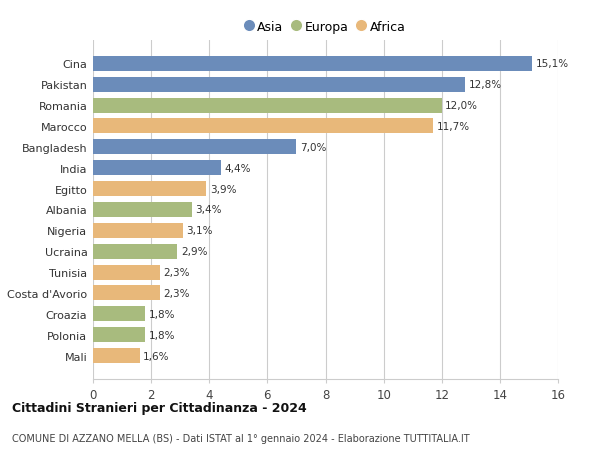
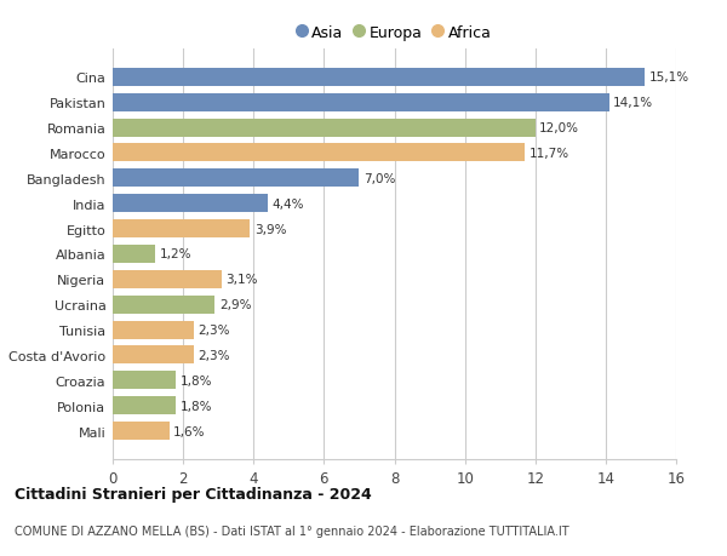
Pakistan: 12,8% -> 14,1%
Albania: 3,4% -> 1,2%
